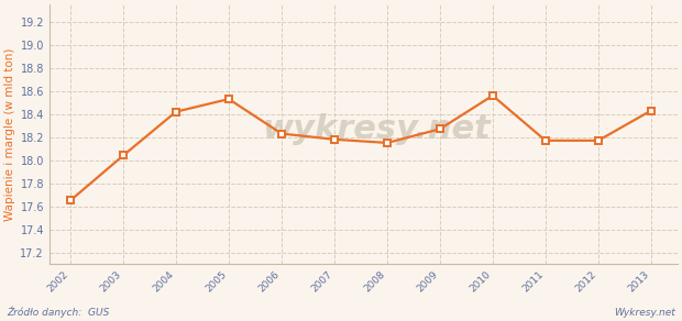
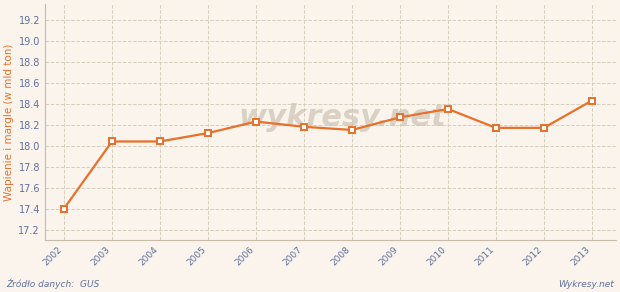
2002: 17.65 -> 17.40
2004: 18.42 -> 18.04
2005: 18.53 -> 18.12
2010: 18.56 -> 18.35
